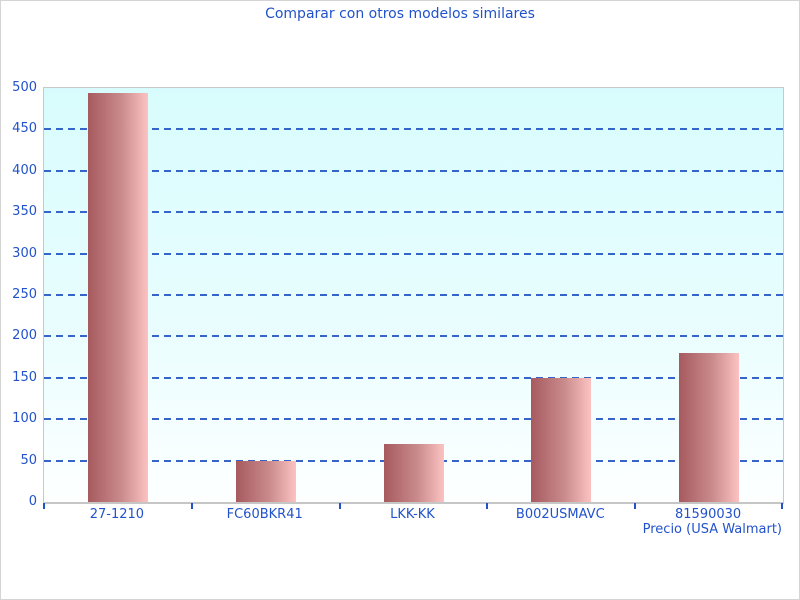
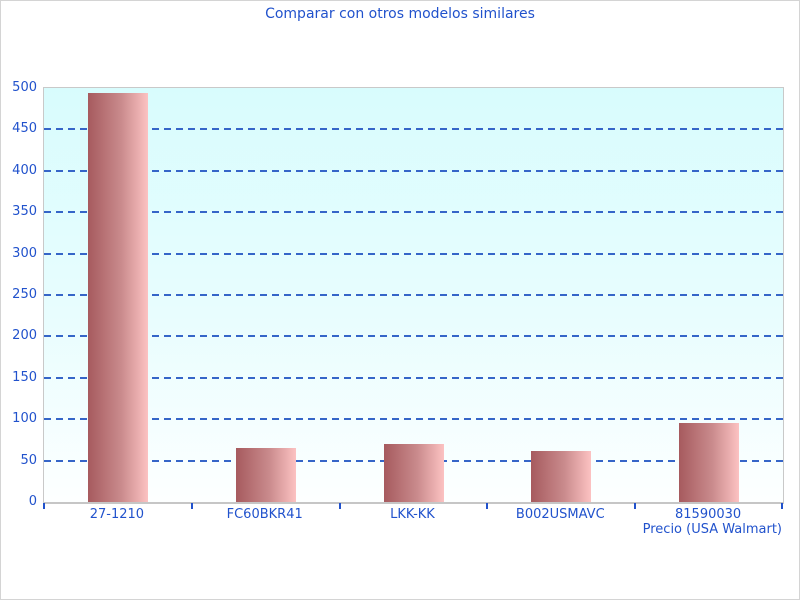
FC60BKR41: 50 -> 60
B002USMAVC: 150 -> 60
81590030: 180 -> 100
